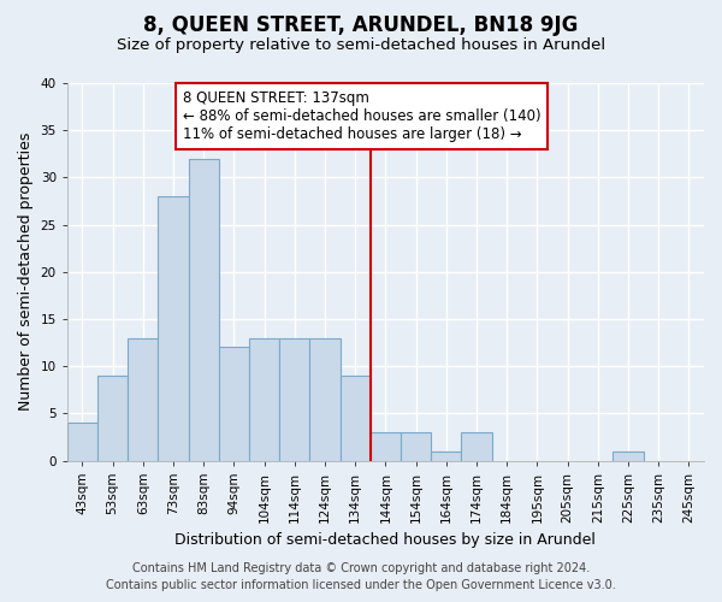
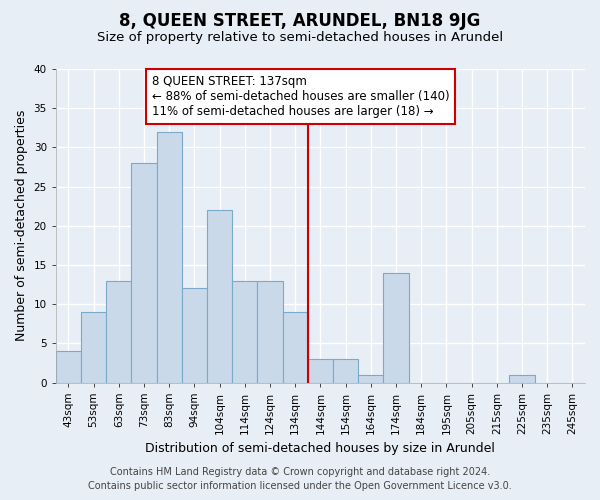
104sqm: 13 -> 22
174sqm: 3 -> 14
